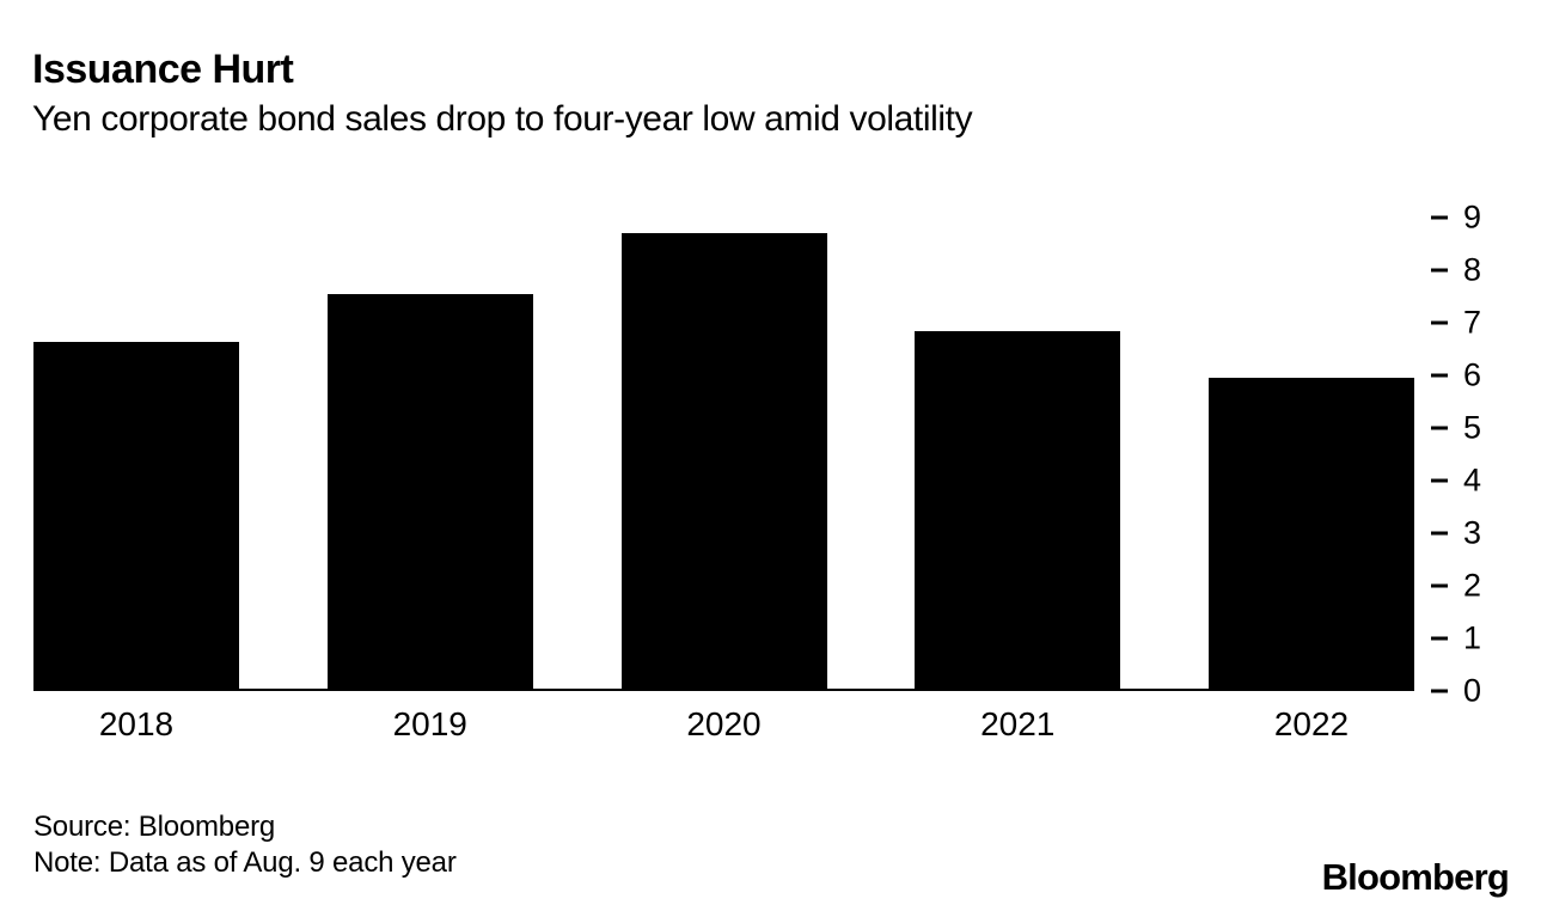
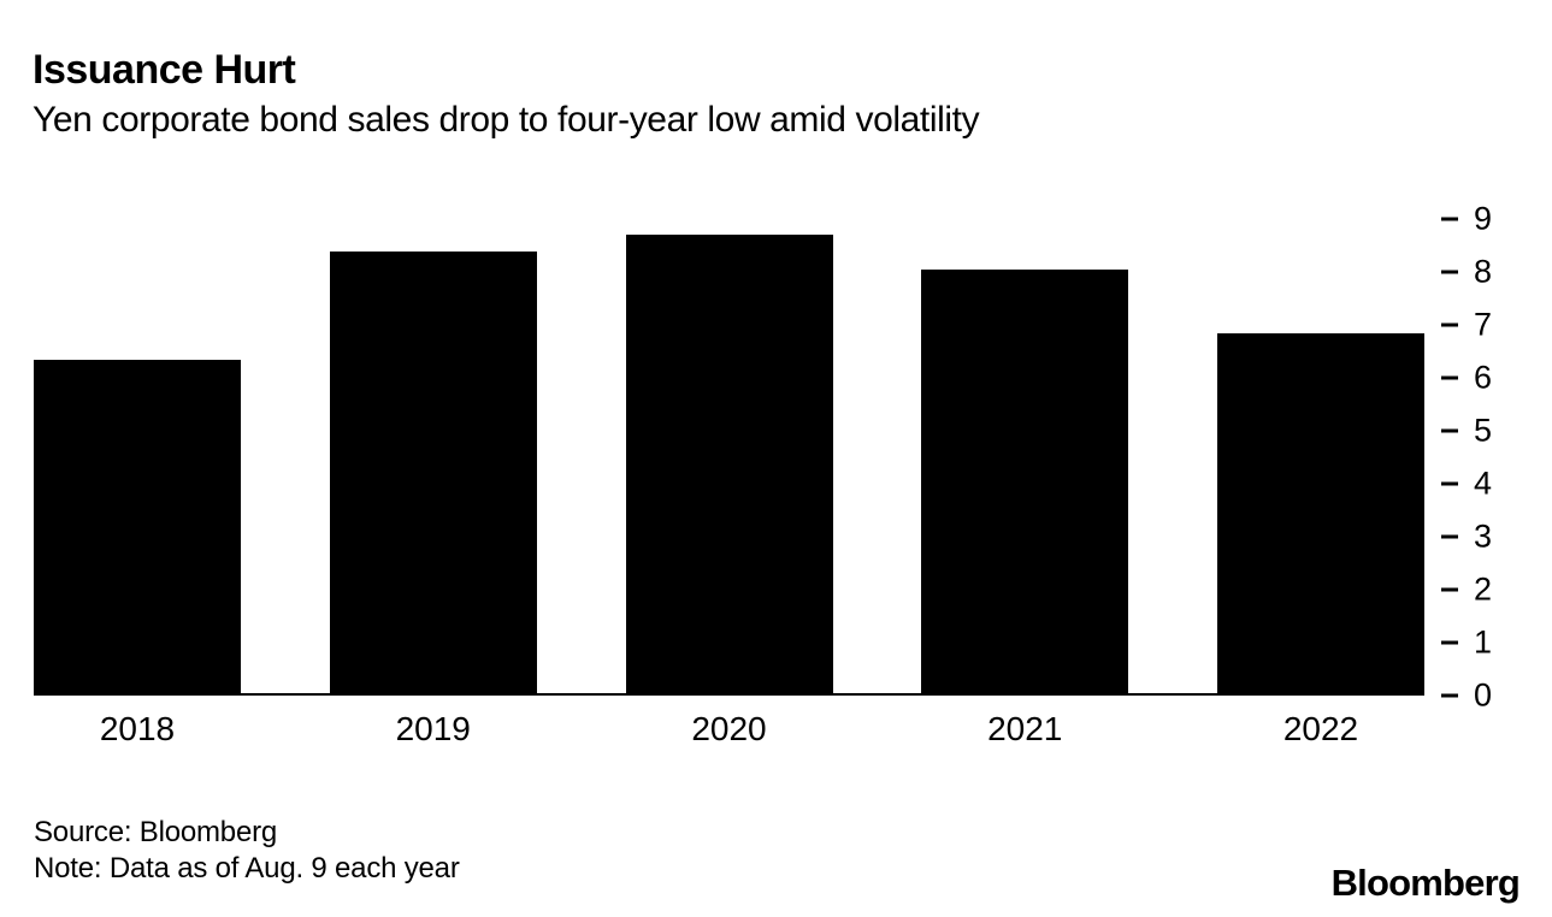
2018: 6.6 -> 6.3
2019: 7.5 -> 8.3
2021: 6.8 -> 8.0
2022: 5.9 -> 6.8
